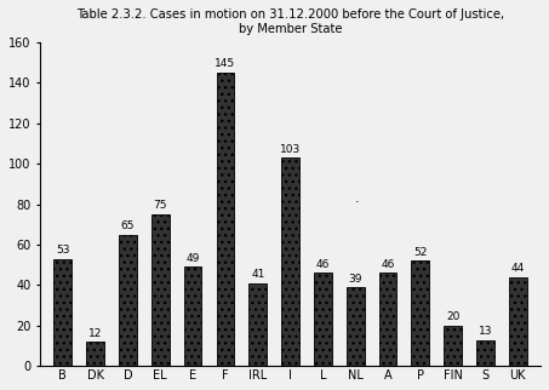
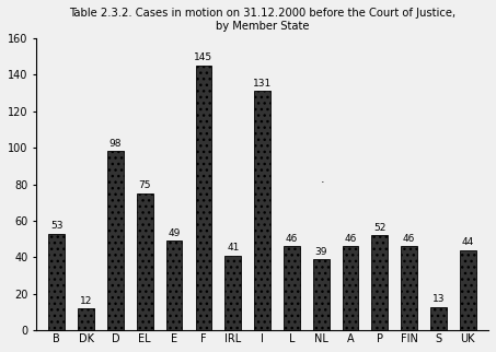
D: 65 -> 98
I: 103 -> 131
FIN: 20 -> 46
